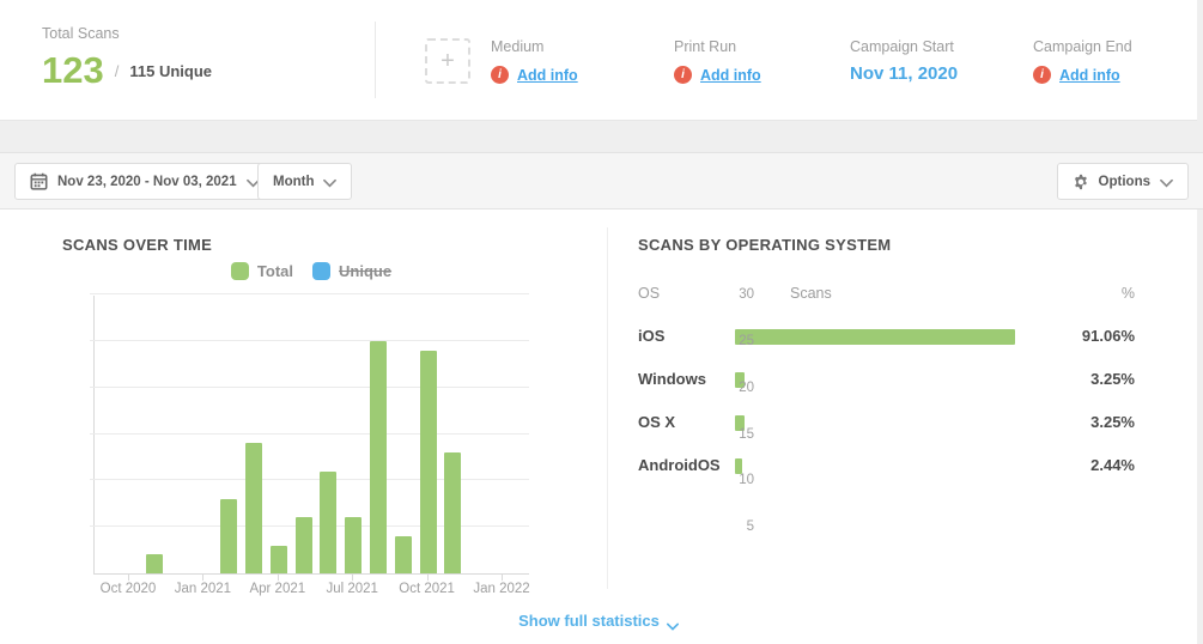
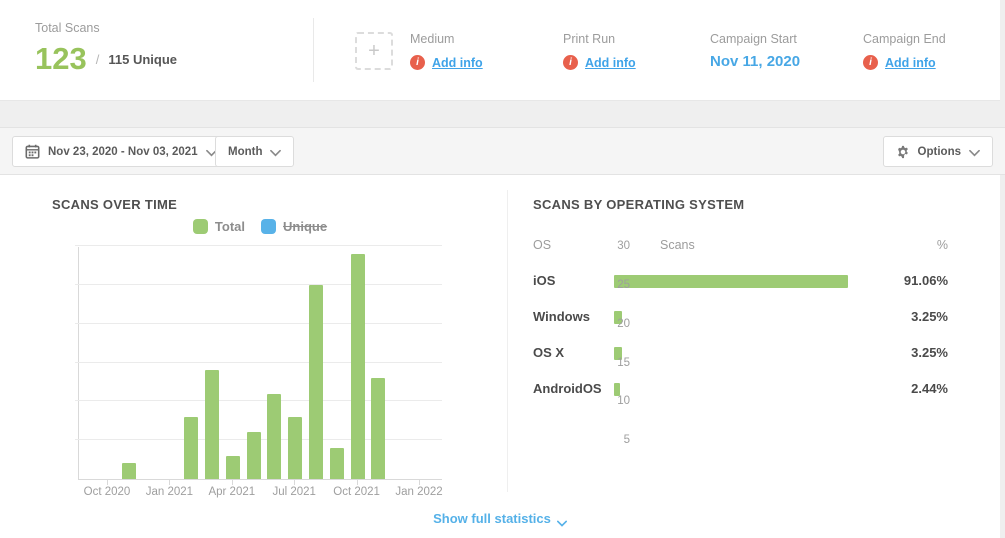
Jul 2021: 6 -> 8
Oct 2021: 24 -> 29
